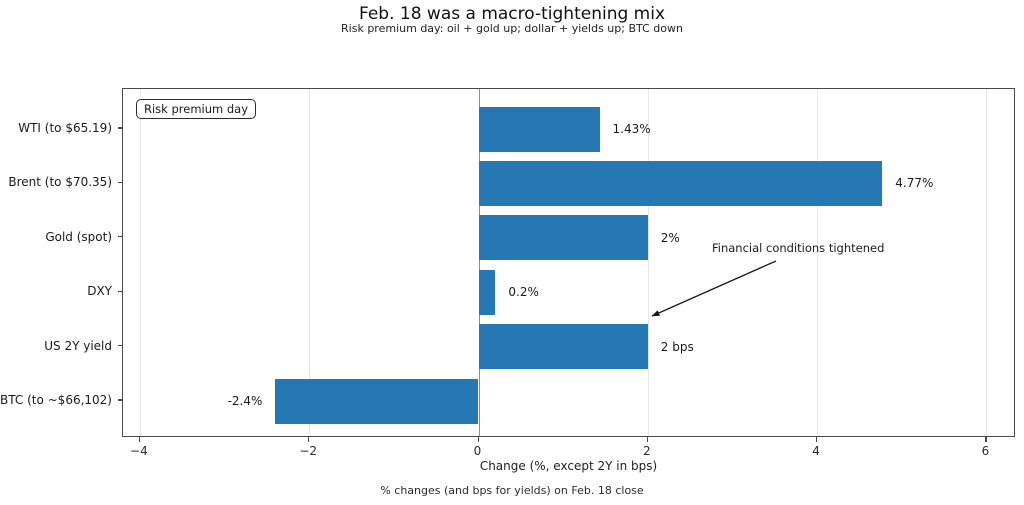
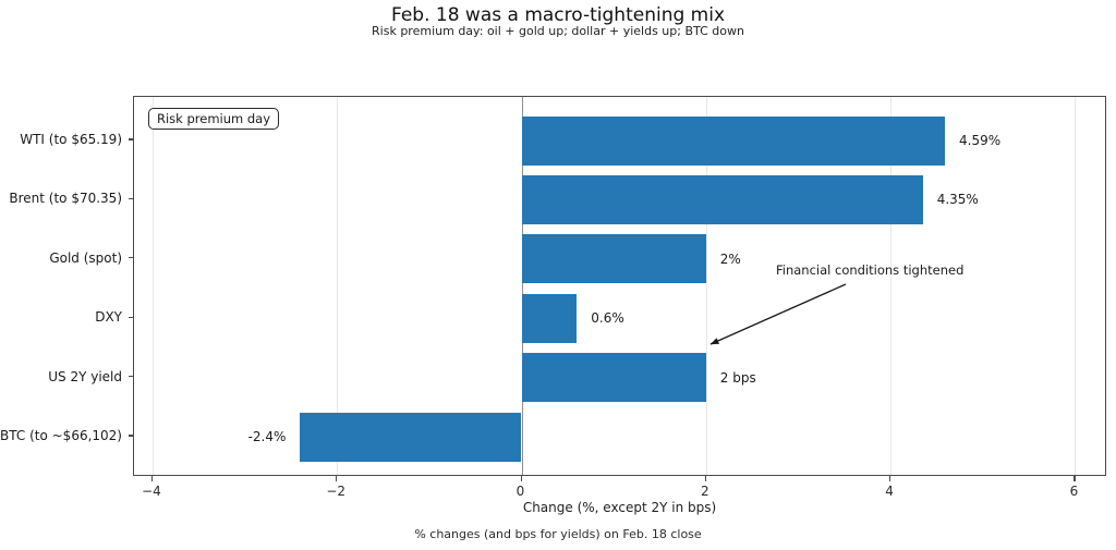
WTI (to $65.19): 1.43% -> 4.59%
Brent (to $70.35): 4.77% -> 4.35%
DXY: 0.2% -> 0.6%
